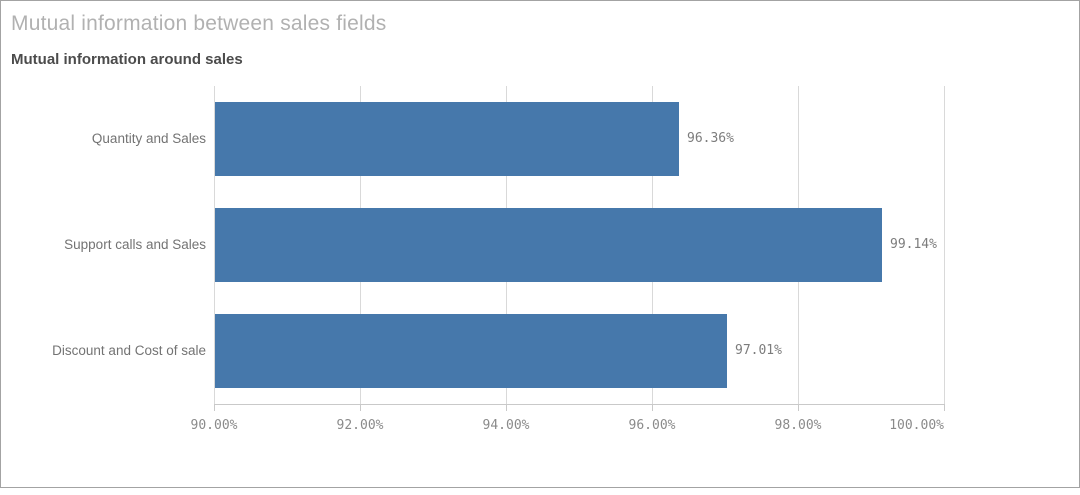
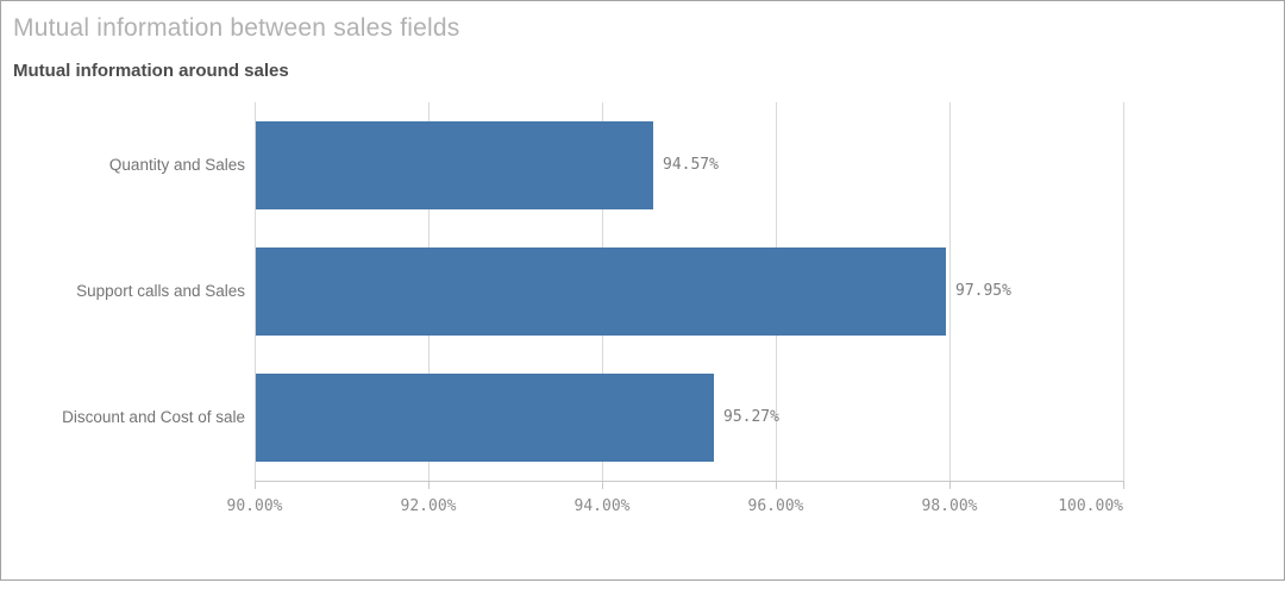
Quantity and Sales: 96.36% -> 94.57%
Support calls and Sales: 99.14% -> 97.95%
Discount and Cost of sale: 97.01% -> 95.27%
